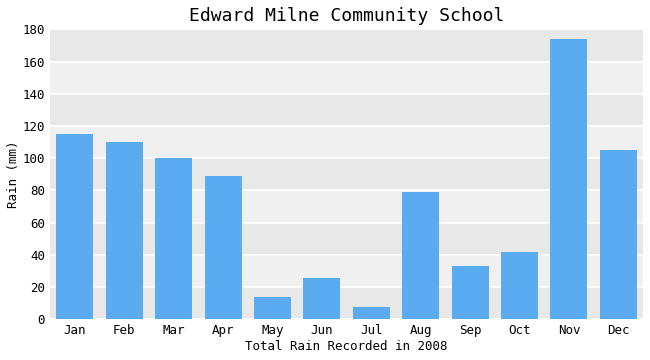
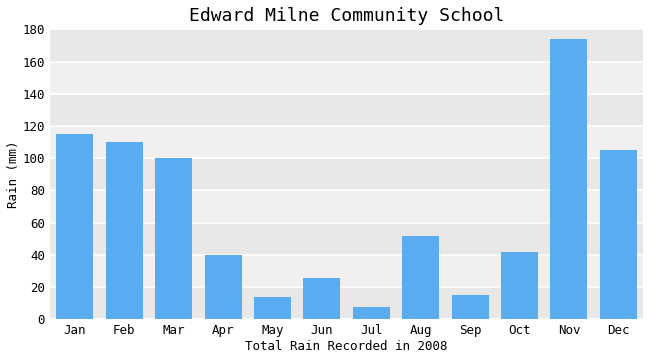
Apr: 89 -> 40
Aug: 79 -> 52
Sep: 33 -> 15
